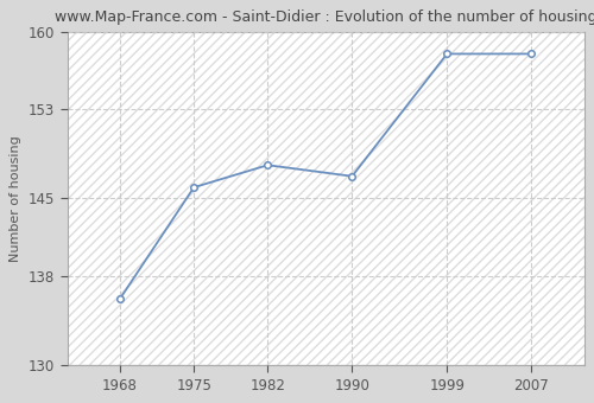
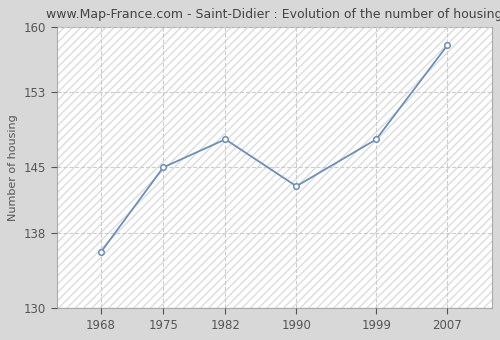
1975: 146 -> 145
1990: 147 -> 143
1999: 158 -> 148
